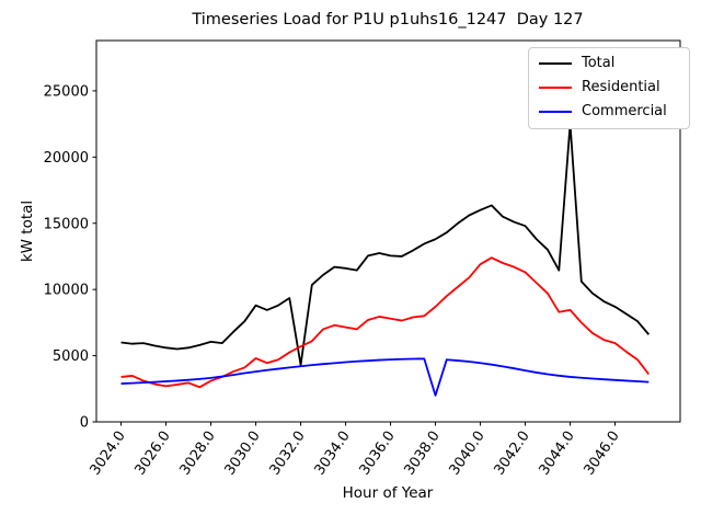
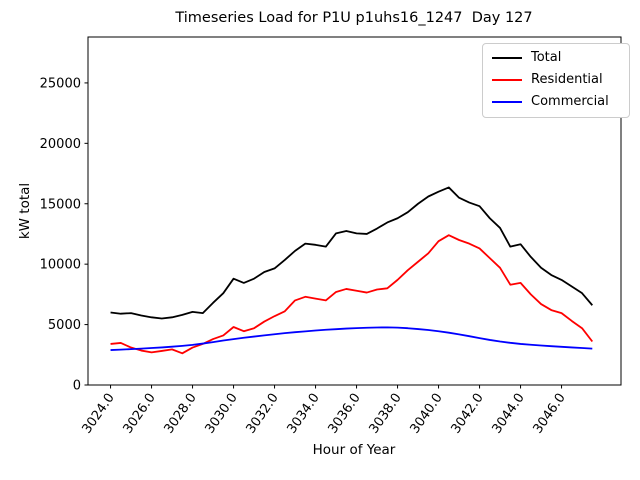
Total/3032.0: 4300 -> 9600
Commercial/3038.0: 2000 -> 4800
Total/3044.0: 22500 -> 11600
